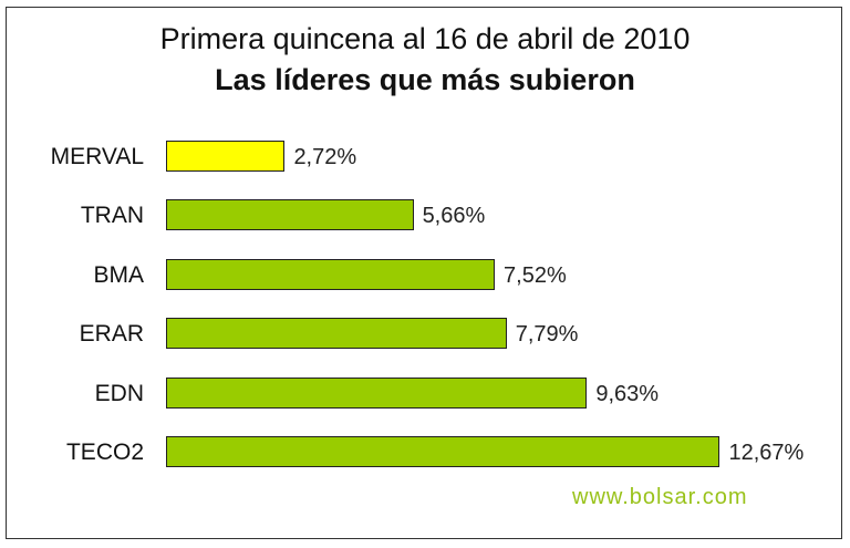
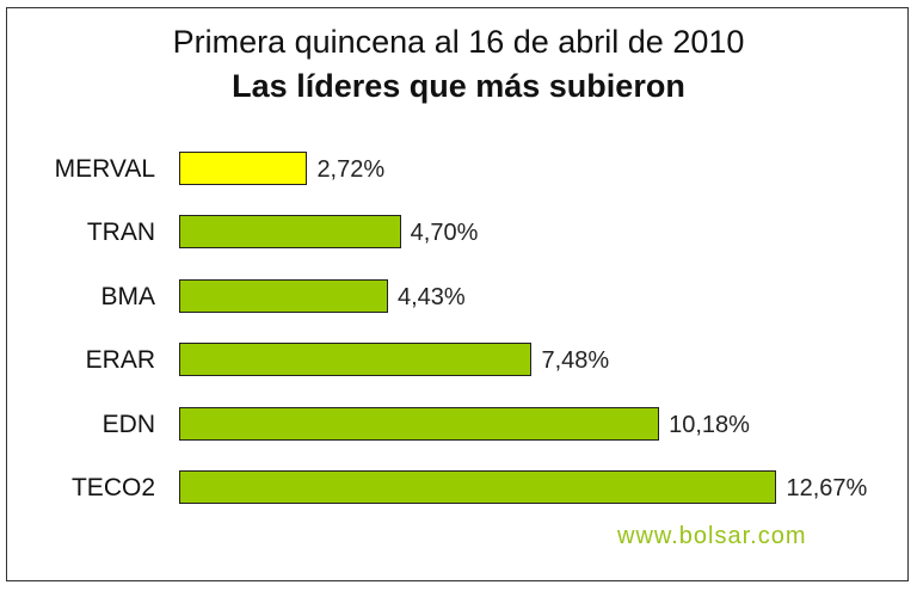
TRAN: 5,66% -> 4,70%
BMA: 7,52% -> 4,43%
ERAR: 7,79% -> 7,48%
EDN: 9,63% -> 10,18%
